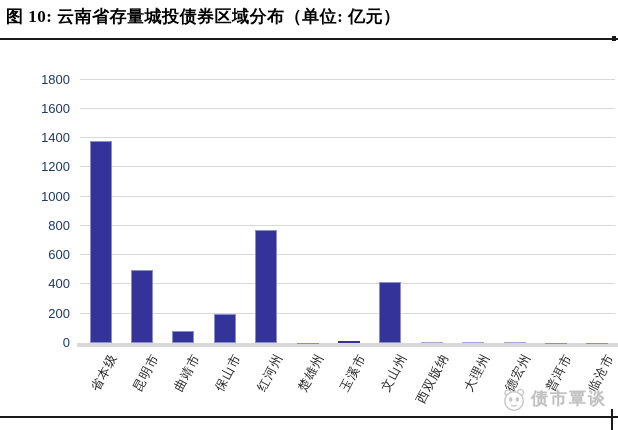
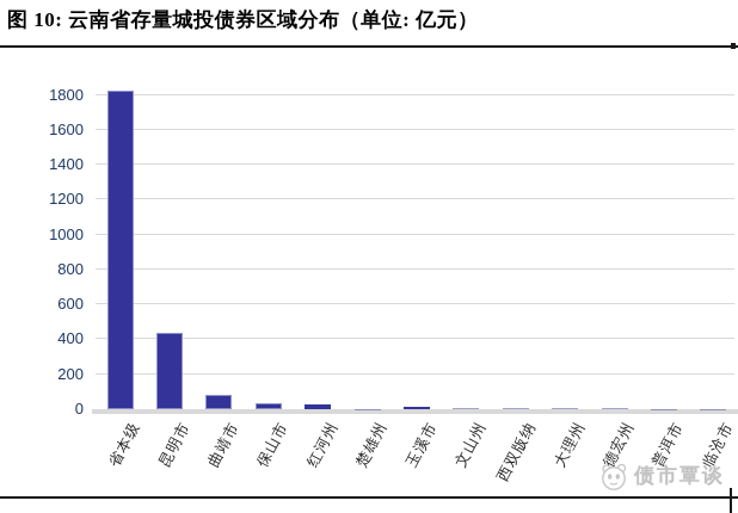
省本级: 1380 -> 1820
昆明市: 500 -> 440
保山市: 200 -> 30
红河州: 770 -> 20
文山州: 420 -> 10
